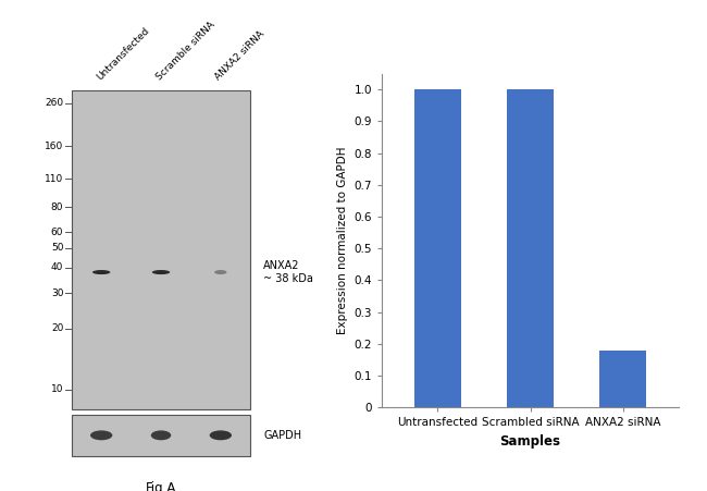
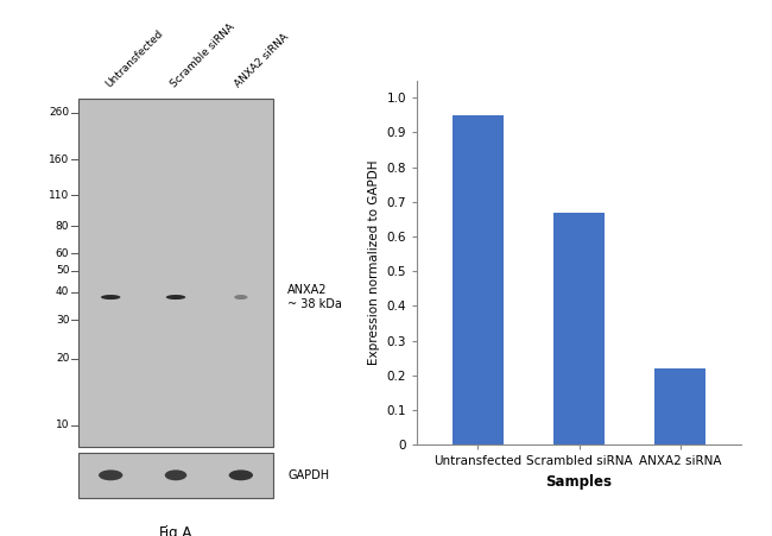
Untransfected: 1.00 -> 0.95
Scrambled siRNA: 1.00 -> 0.67
ANXA2 siRNA: 0.18 -> 0.22
